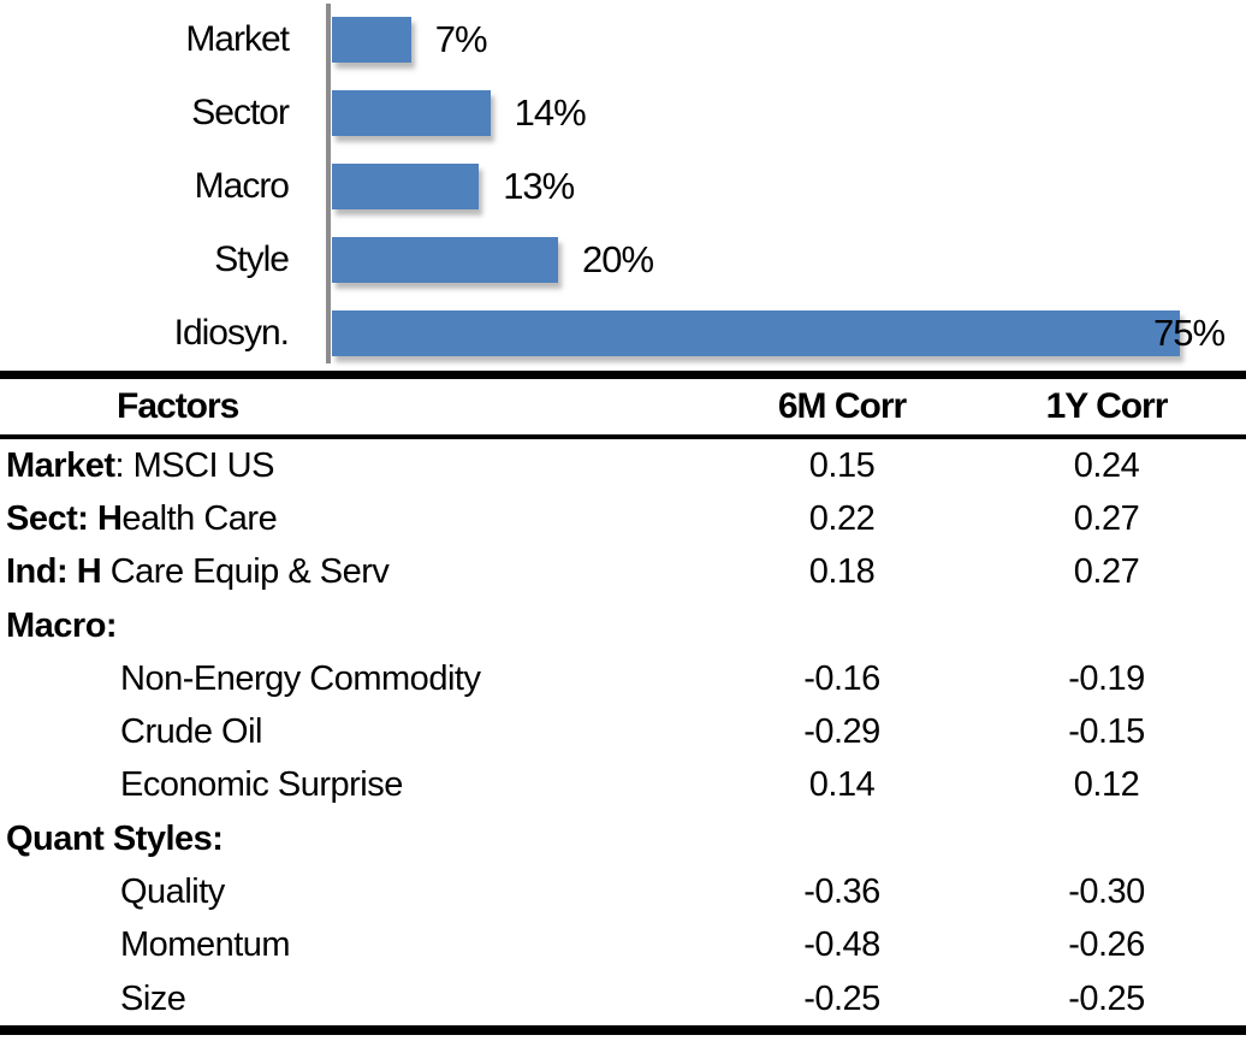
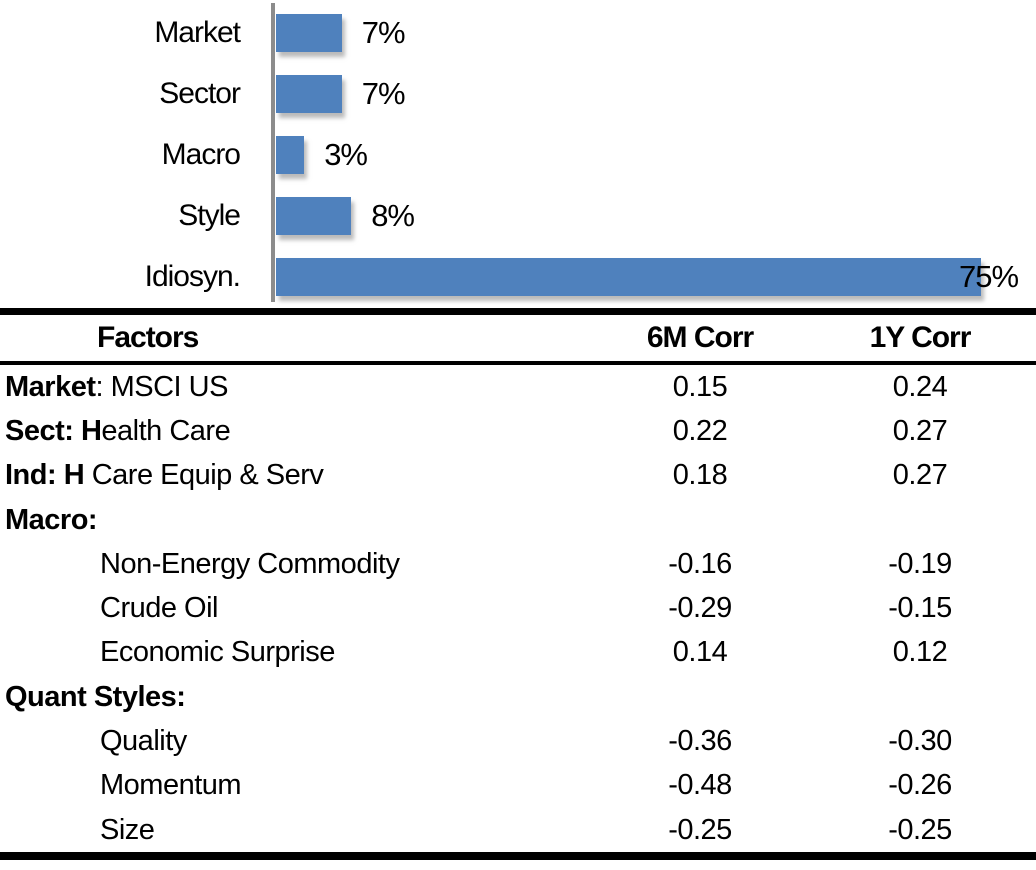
Sector: 14% -> 7%
Macro: 13% -> 3%
Style: 20% -> 8%
